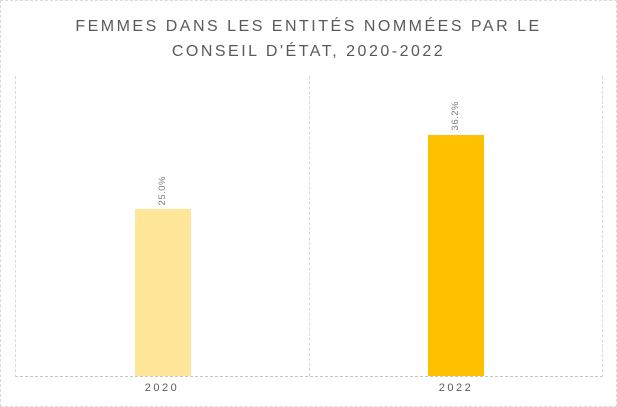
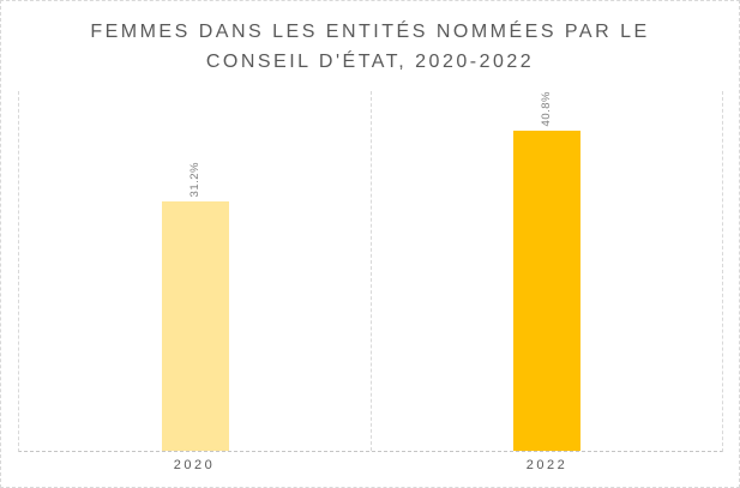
2020: 25.0% -> 31.2%
2022: 36.2% -> 40.8%
